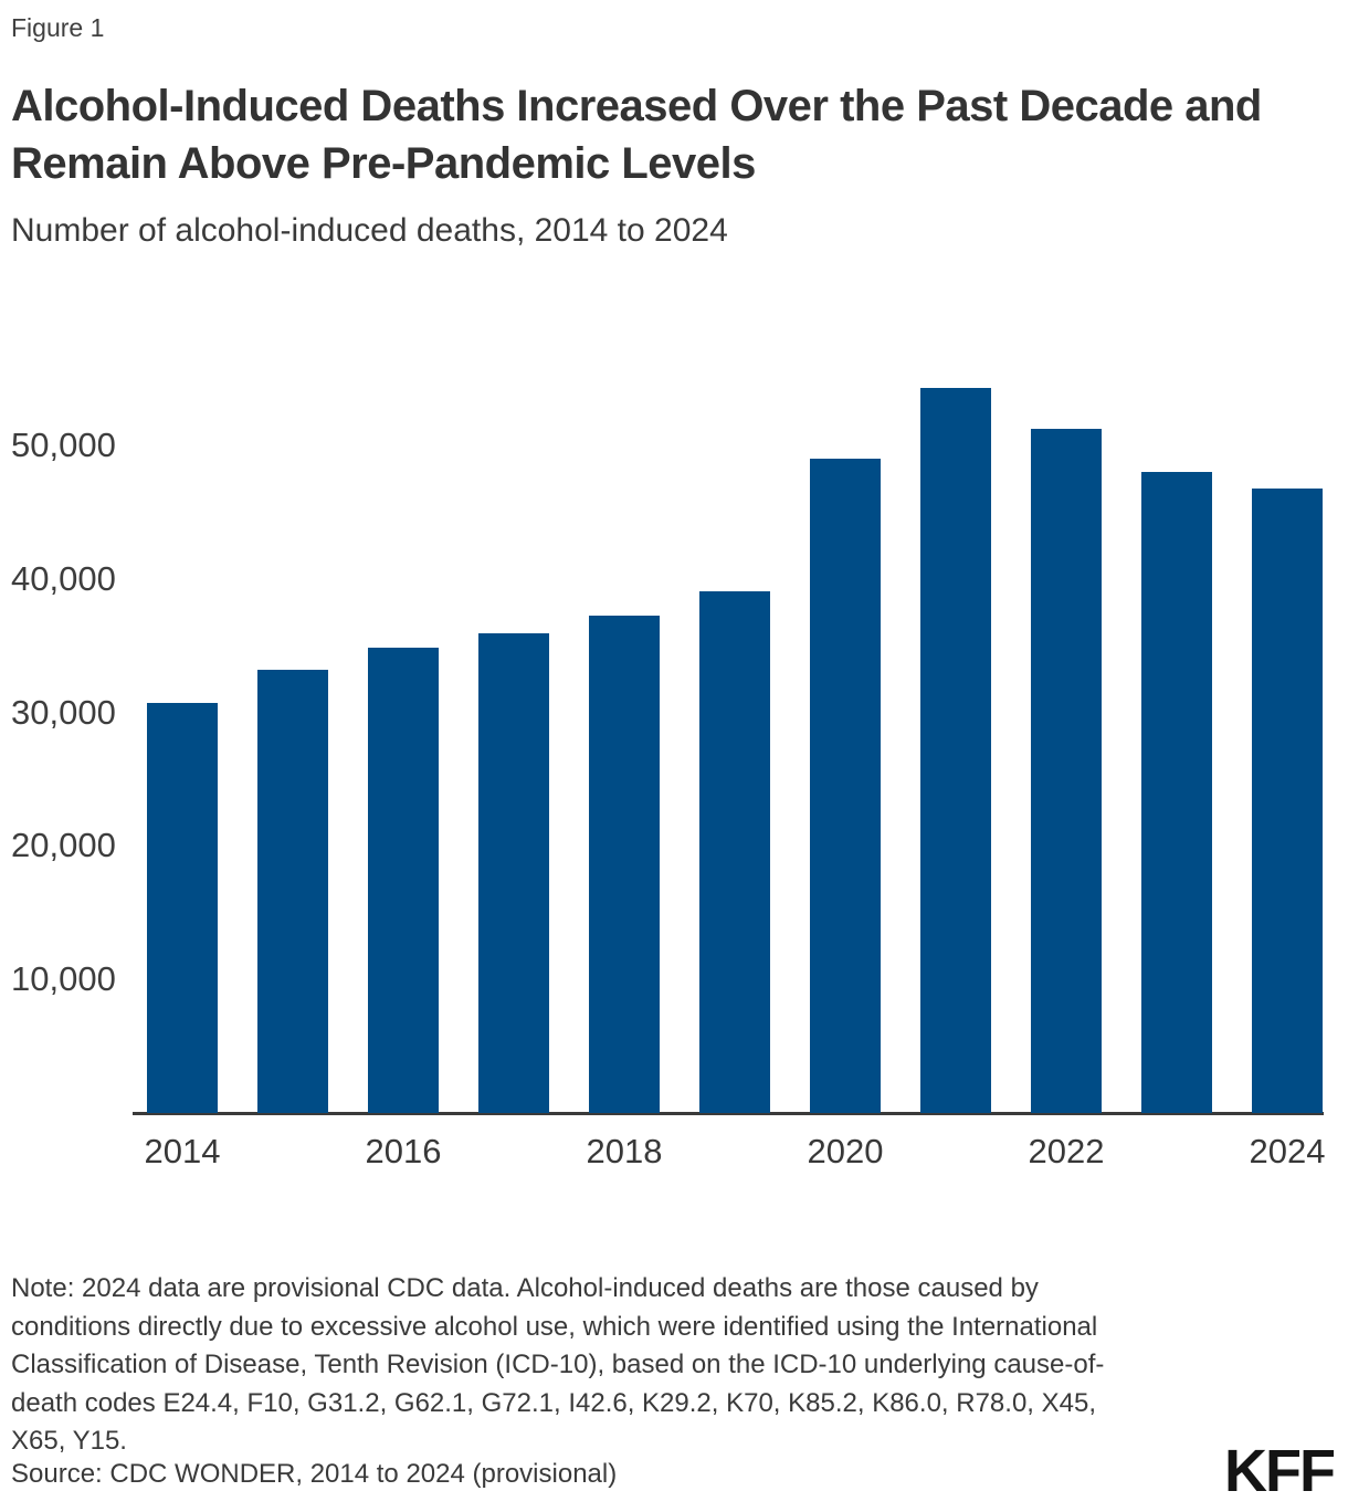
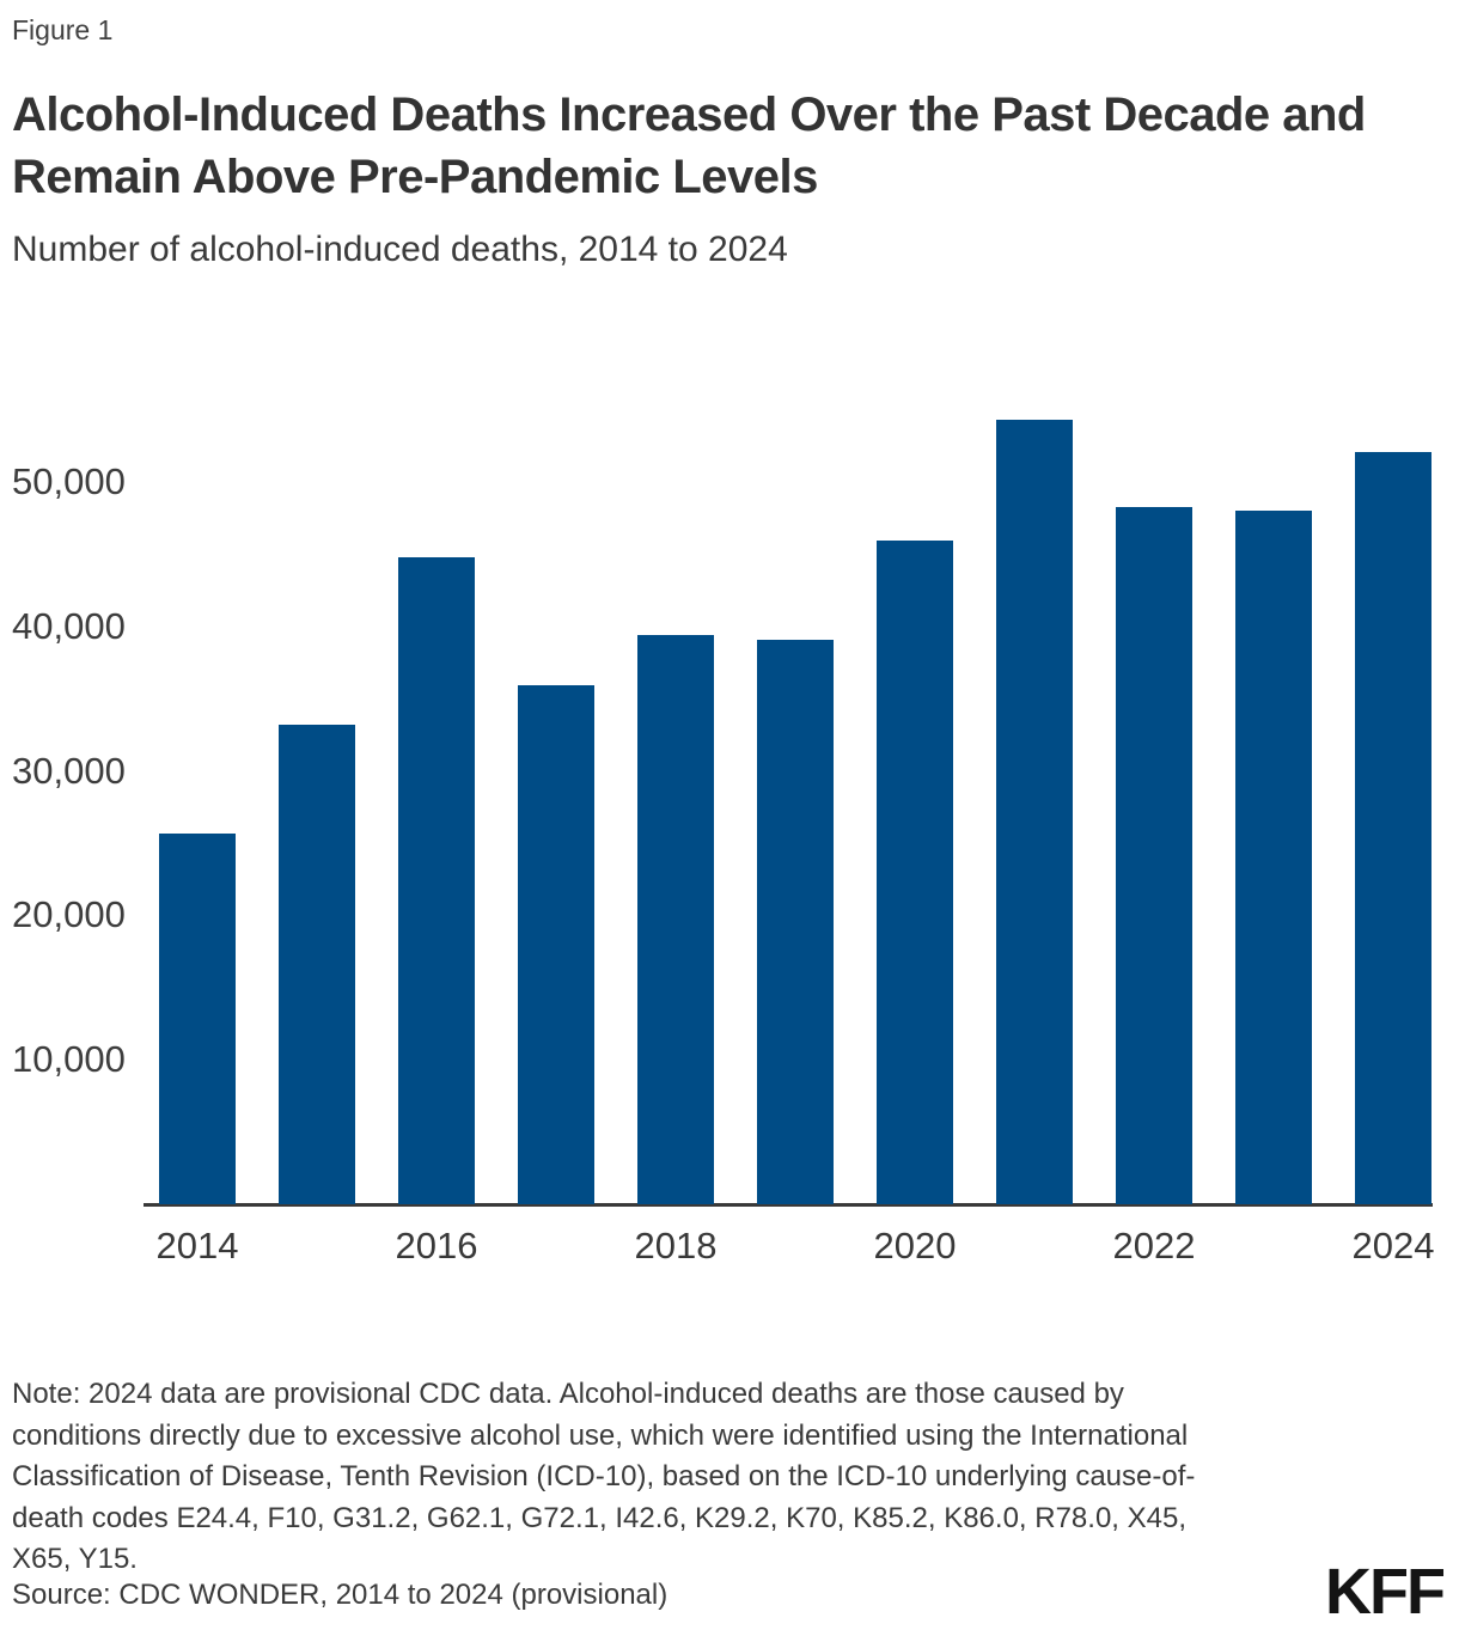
2014: 30700 -> 25700
2016: 34900 -> 44800
2018: 37300 -> 39400
2020: 49000 -> 46000
2022: 51300 -> 48300
2024: 46800 -> 52100
